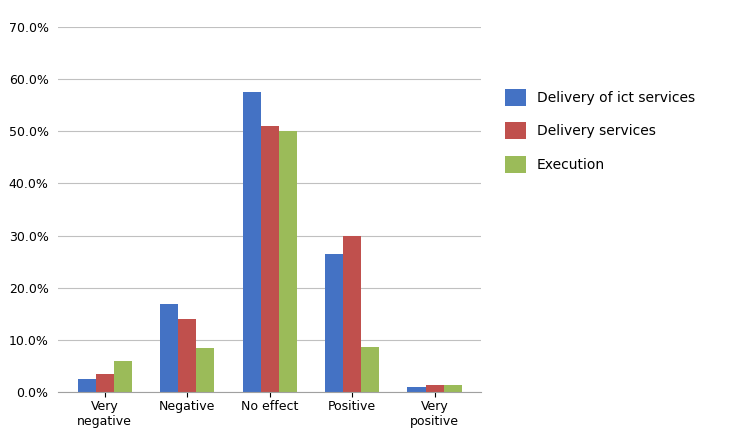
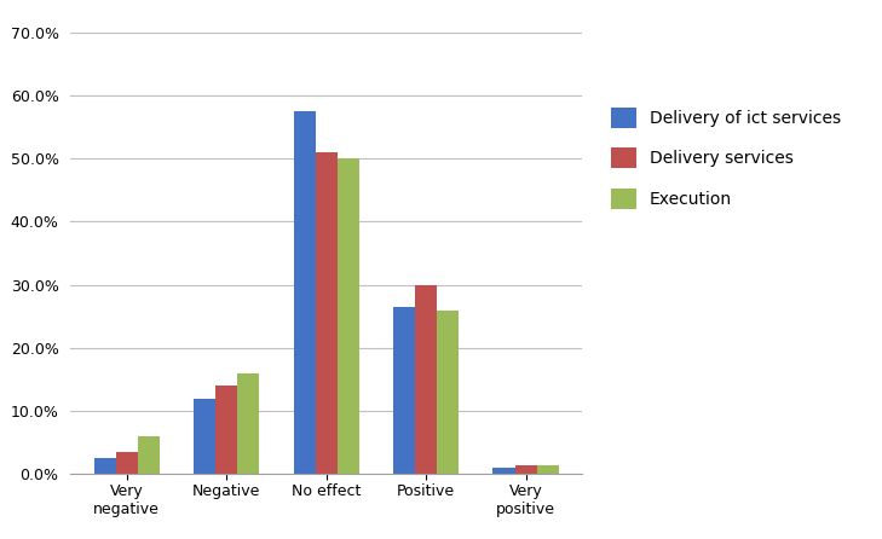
Delivery of ict services/Negative: 17.0% -> 12.0%
Execution/Negative: 8.6% -> 16.0%
Execution/Positive: 8.8% -> 26.0%
